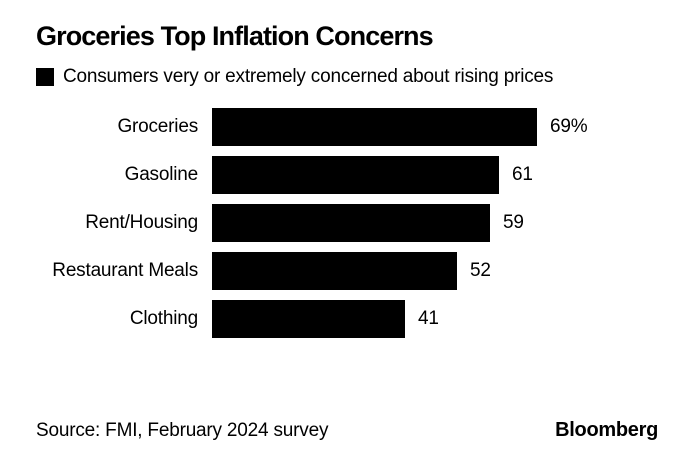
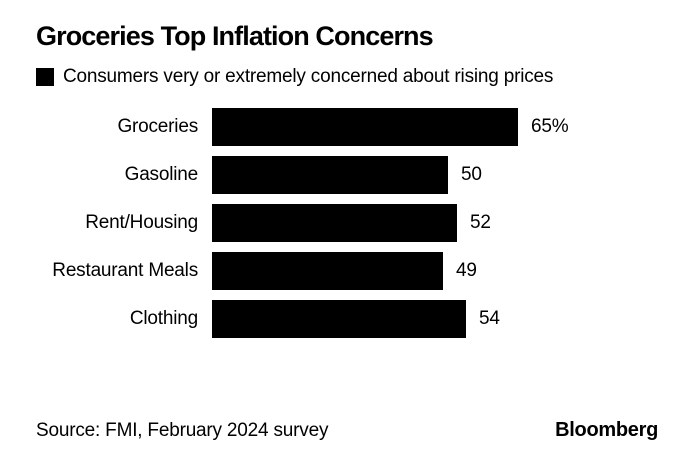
Groceries: 69% -> 65%
Gasoline: 61 -> 50
Rent/Housing: 59 -> 52
Restaurant Meals: 52 -> 49
Clothing: 41 -> 54
